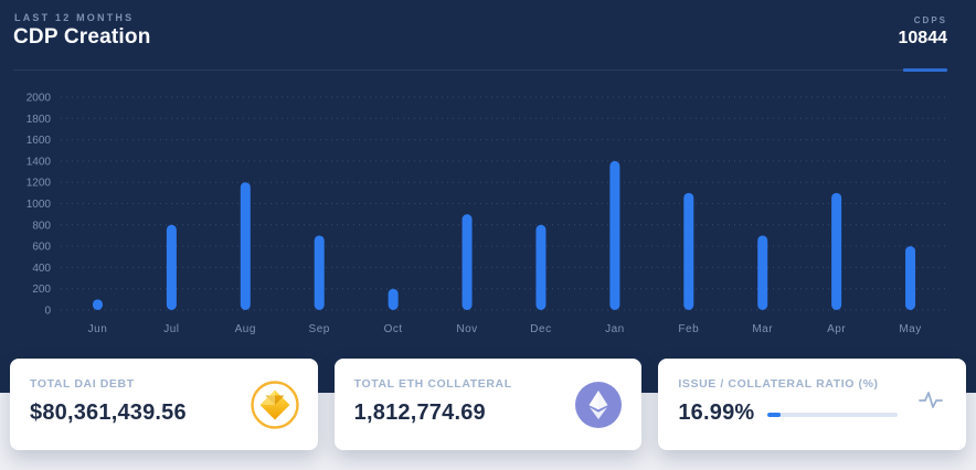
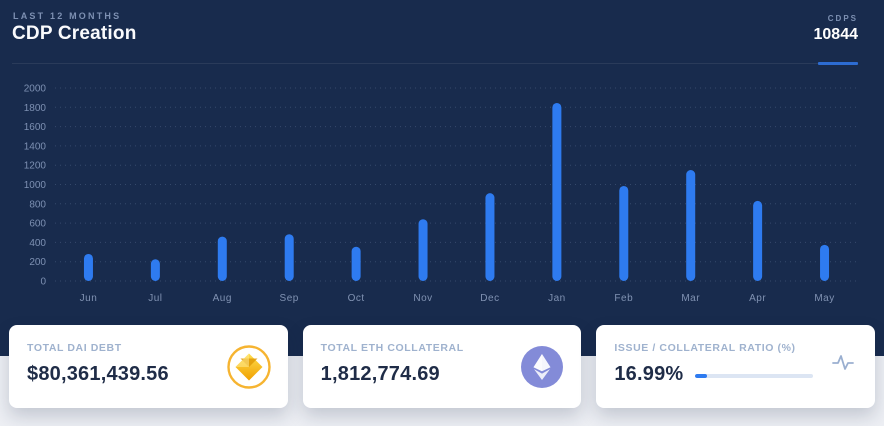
Jun: 100 -> 300
Jul: 800 -> 200
Aug: 1200 -> 500
Sep: 700 -> 500
Oct: 200 -> 400
Nov: 900 -> 600
Dec: 800 -> 900
Jan: 1400 -> 1800
Feb: 1100 -> 1000
Mar: 700 -> 1200
Apr: 1100 -> 800
May: 600 -> 400
